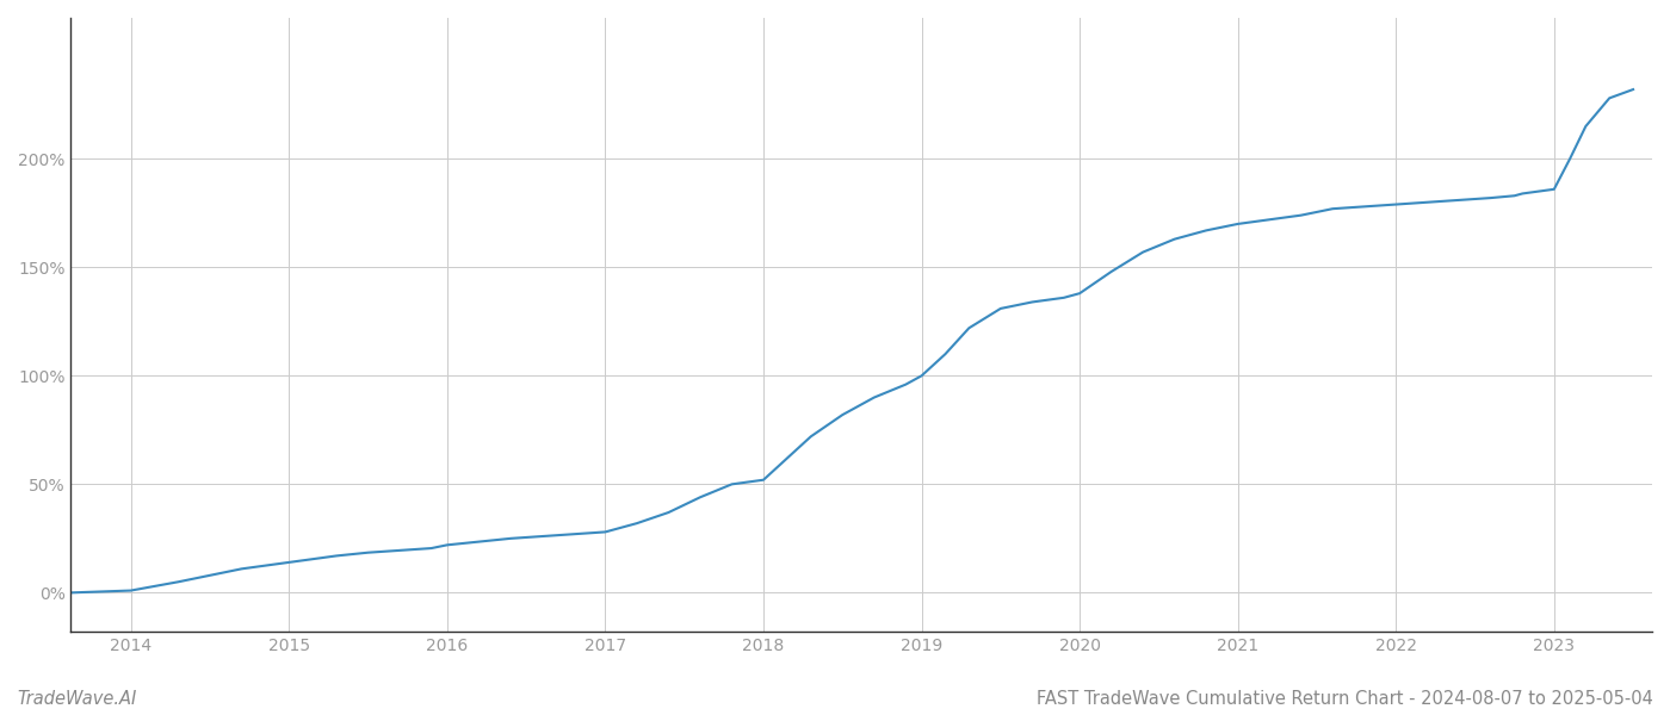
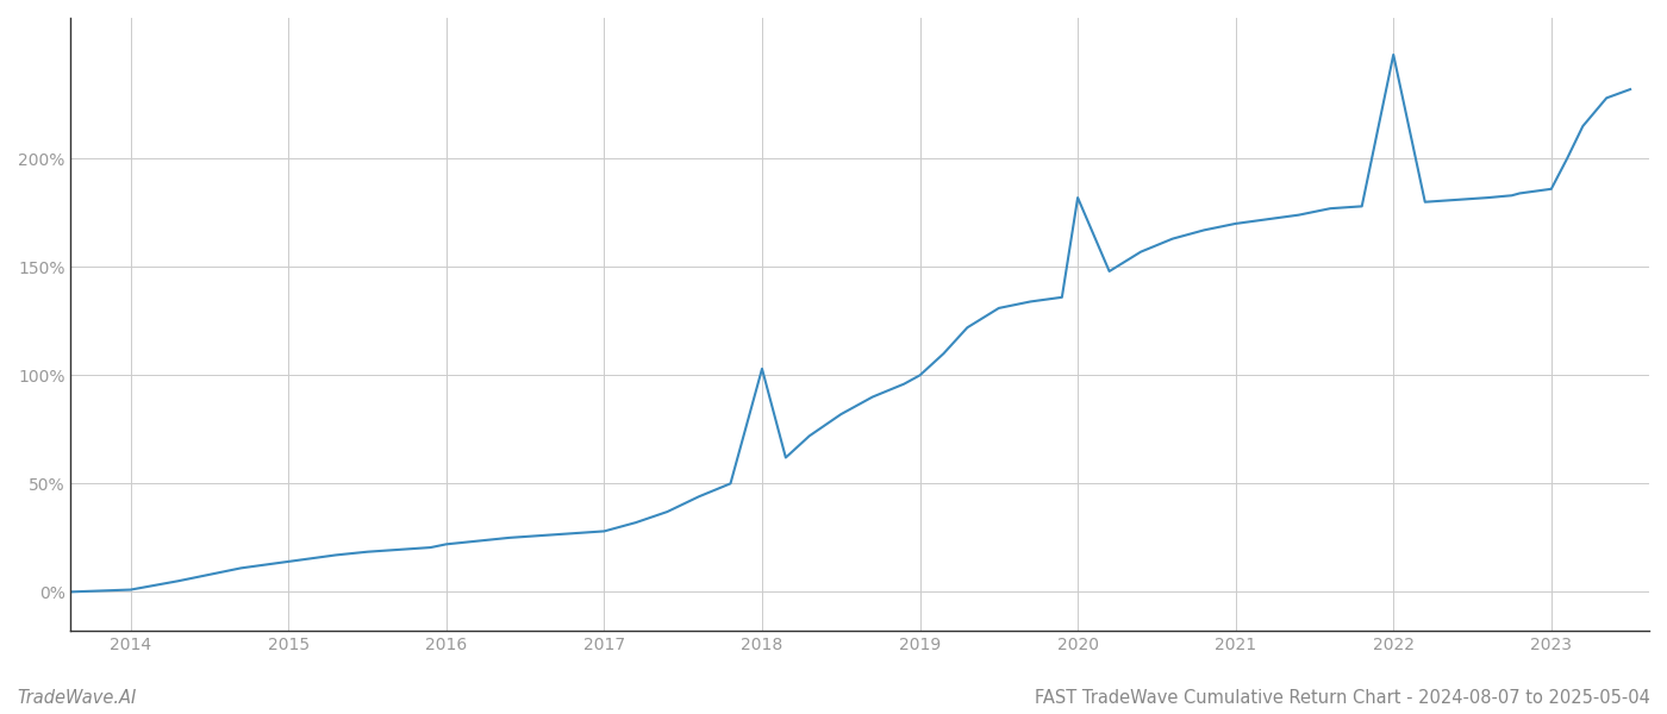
2018: 52% -> 103%
2020: 138% -> 182%
2022: 179% -> 248%
